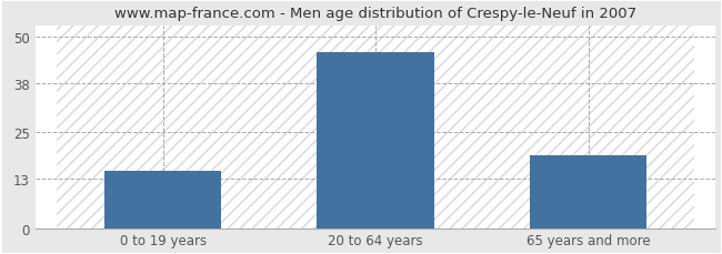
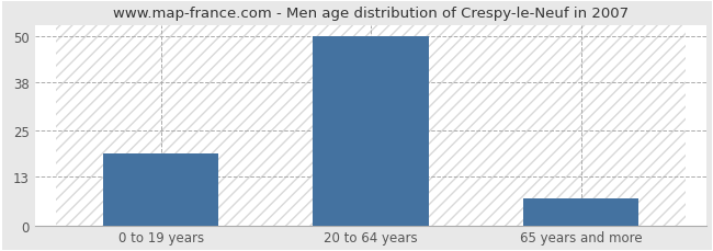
0 to 19 years: 15 -> 19
20 to 64 years: 46 -> 50
65 years and more: 19 -> 7
